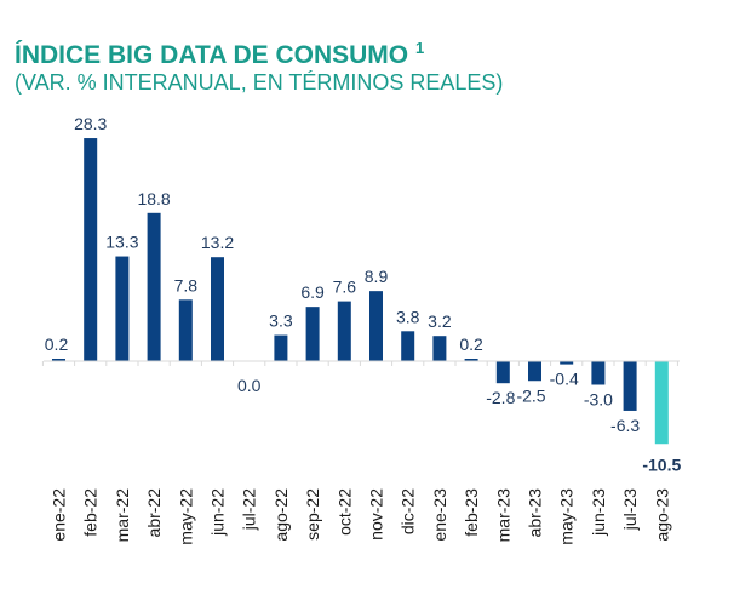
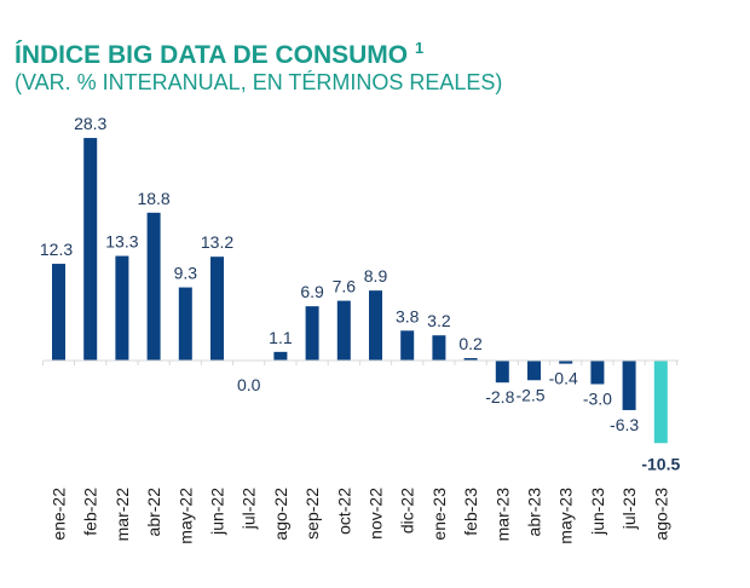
ene-22: 0.2 -> 12.3
may-22: 7.8 -> 9.3
ago-22: 3.3 -> 1.1
